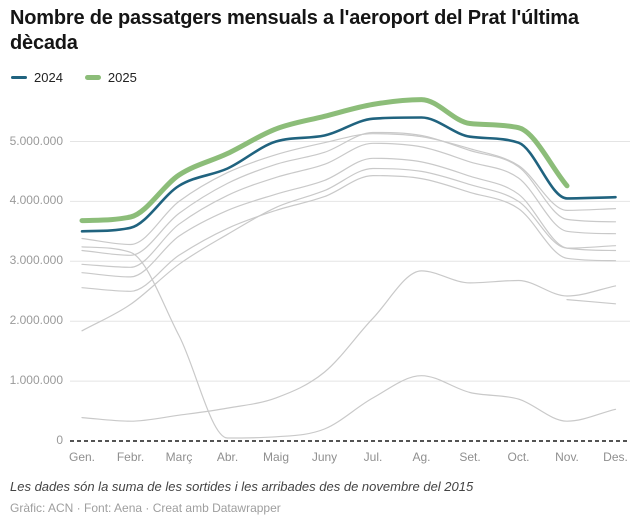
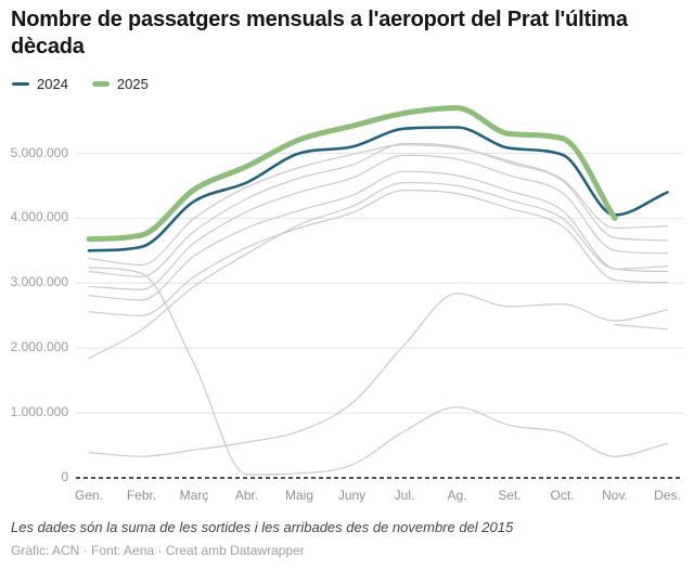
2025/Nov.: 4300000 -> 4000000
2024/Des.: 4100000 -> 4400000
